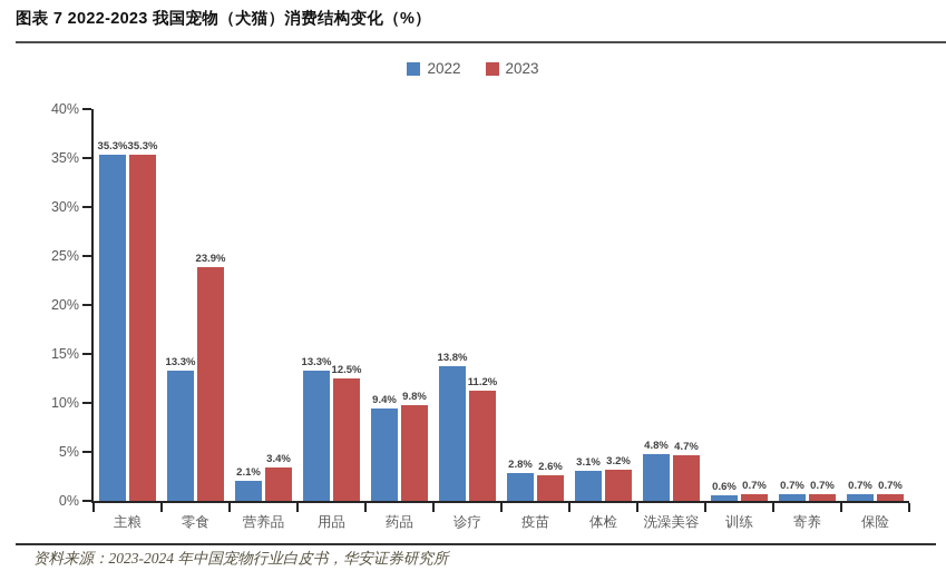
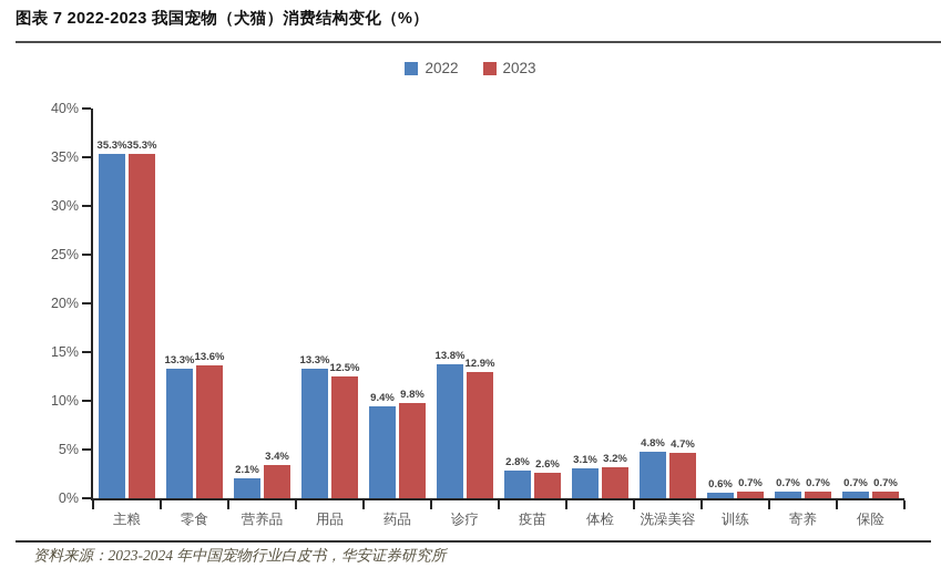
2023/零食: 23.9% -> 13.6%
2023/诊疗: 11.2% -> 12.9%
